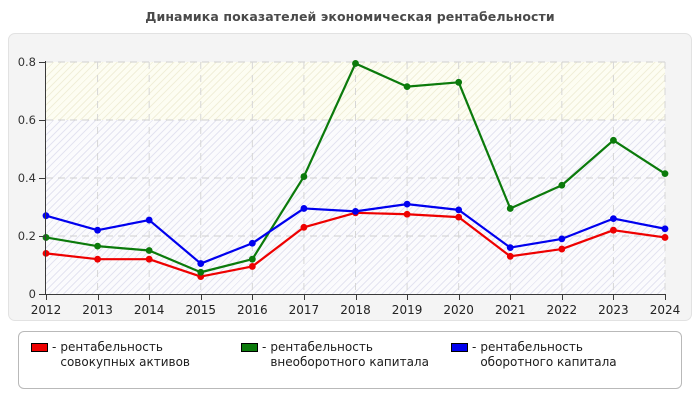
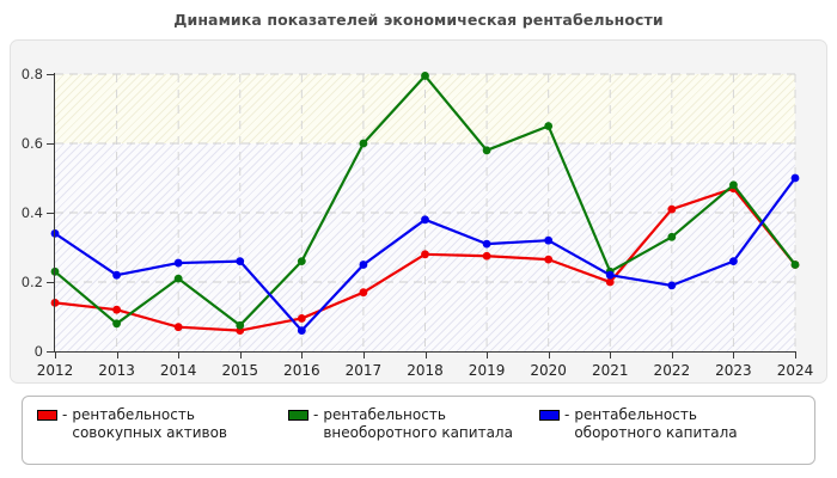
- рентабельность внеоборотного капитала/2012: 0.20 -> 0.23
- рентабельность оборотного капитала/2012: 0.27 -> 0.34
- рентабельность внеоборотного капитала/2013: 0.17 -> 0.08
- рентабельность совокупных активов/2014: 0.12 -> 0.07
- рентабельность внеоборотного капитала/2014: 0.15 -> 0.21
- рентабельность оборотного капитала/2015: 0.10 -> 0.26
- рентабельность внеоборотного капитала/2016: 0.12 -> 0.26
- рентабельность оборотного капитала/2016: 0.17 -> 0.06
- рентабельность совокупных активов/2017: 0.23 -> 0.17
- рентабельность внеоборотного капитала/2017: 0.41 -> 0.60
- рентабельность оборотного капитала/2017: 0.29 -> 0.25
- рентабельность оборотного капитала/2018: 0.28 -> 0.38
- рентабельность внеоборотного капитала/2019: 0.71 -> 0.58
- рентабельность внеоборотного капитала/2020: 0.73 -> 0.65
- рентабельность оборотного капитала/2020: 0.29 -> 0.32
- рентабельность совокупных активов/2021: 0.13 -> 0.20
- рентабельность внеоборотного капитала/2021: 0.29 -> 0.23
- рентабельность оборотного капитала/2021: 0.16 -> 0.22
- рентабельность совокупных активов/2022: 0.15 -> 0.41
- рентабельность внеоборотного капитала/2022: 0.38 -> 0.33
- рентабельность совокупных активов/2023: 0.22 -> 0.47
- рентабельность внеоборотного капитала/2023: 0.53 -> 0.48
- рентабельность совокупных активов/2024: 0.20 -> 0.25
- рентабельность внеоборотного капитала/2024: 0.41 -> 0.25
- рентабельность оборотного капитала/2024: 0.23 -> 0.50
